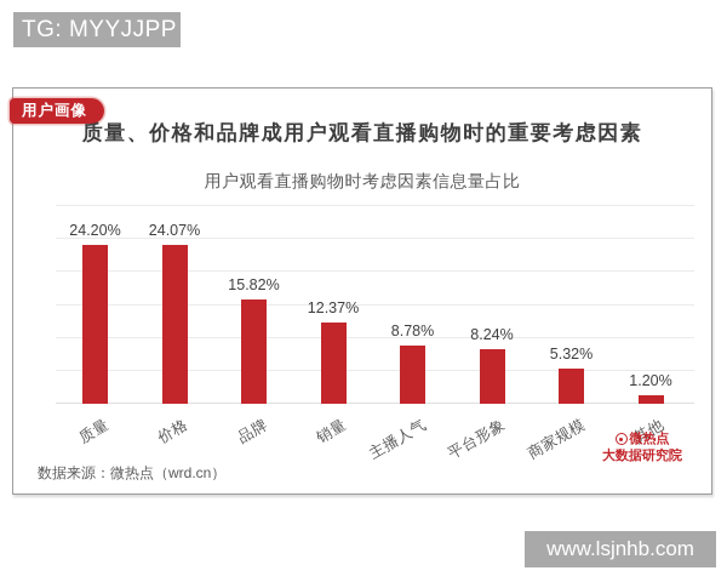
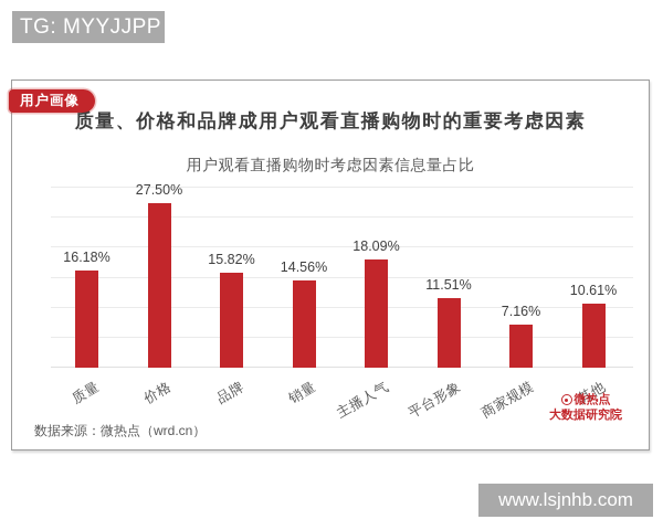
质量: 24.20% -> 16.18%
价格: 24.07% -> 27.50%
销量: 12.37% -> 14.56%
主播人气: 8.78% -> 18.09%
平台形象: 8.24% -> 11.51%
商家规模: 5.32% -> 7.16%
其他: 1.20% -> 10.61%
